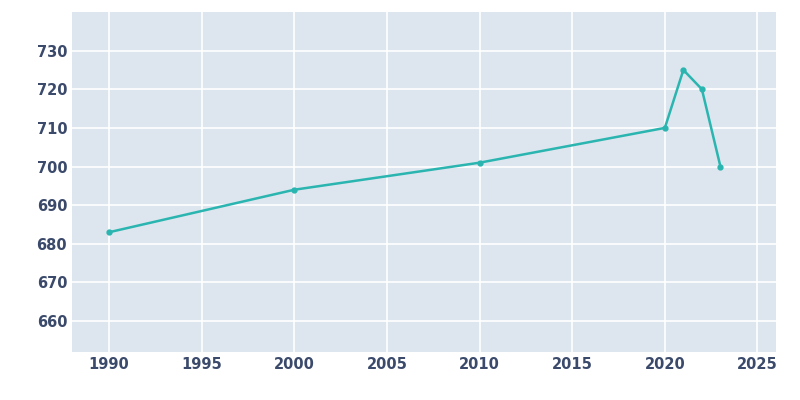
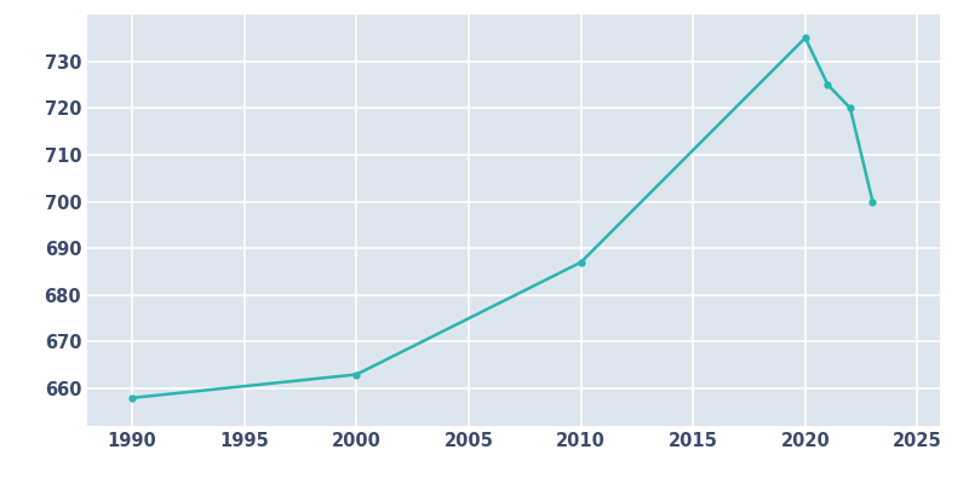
1990: 683 -> 658
2000: 694 -> 663
2010: 701 -> 687
2020: 710 -> 735
